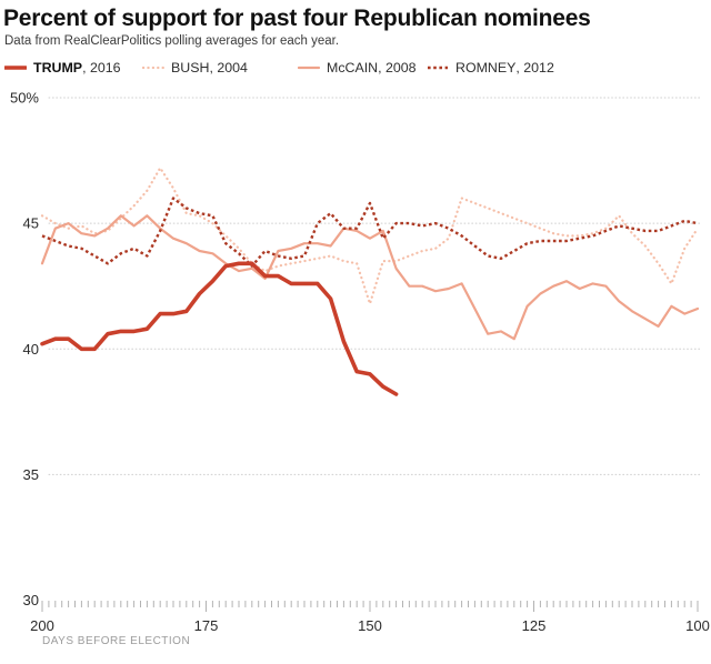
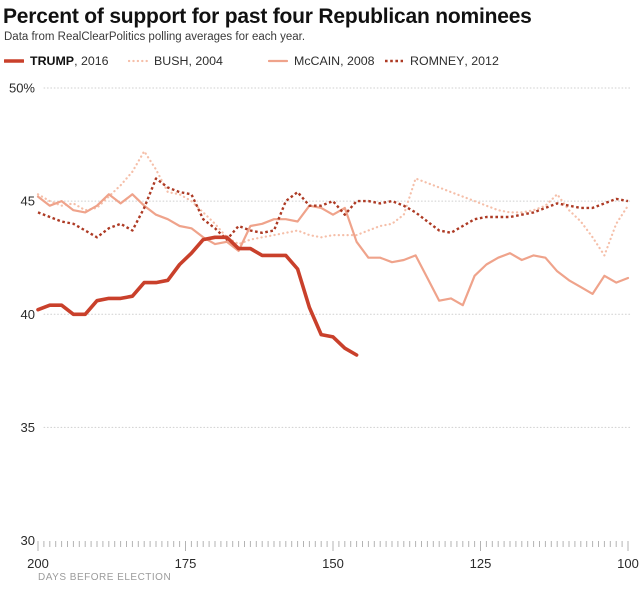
McCAIN/200: 43.4% -> 45.2%
BUSH/150: 41.8% -> 43.5%
ROMNEY/150: 45.8% -> 45.0%
